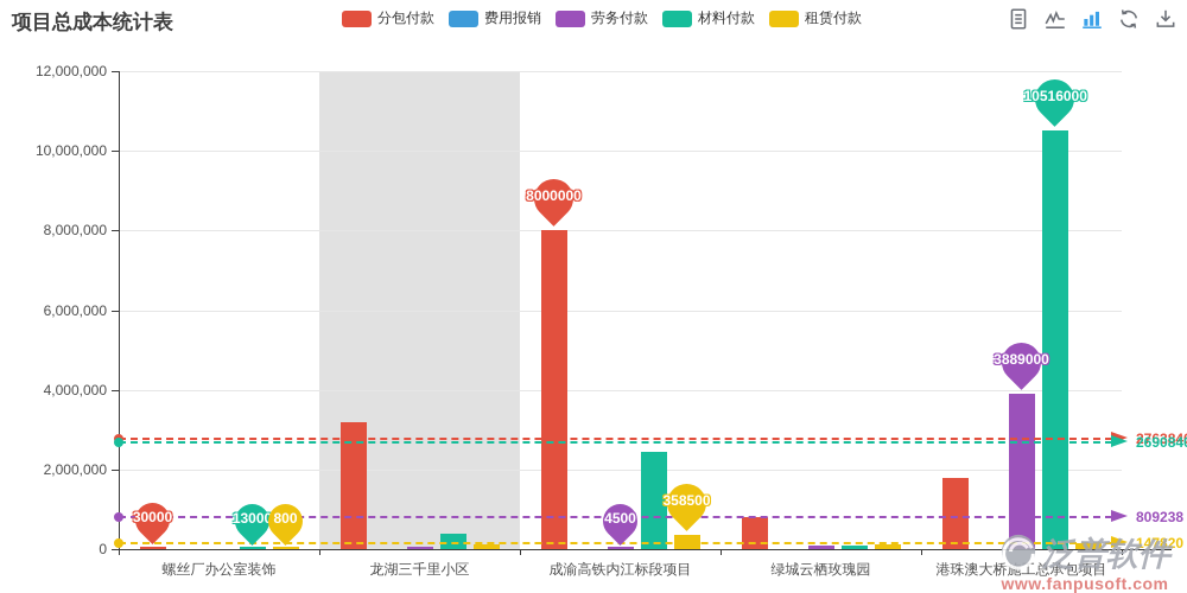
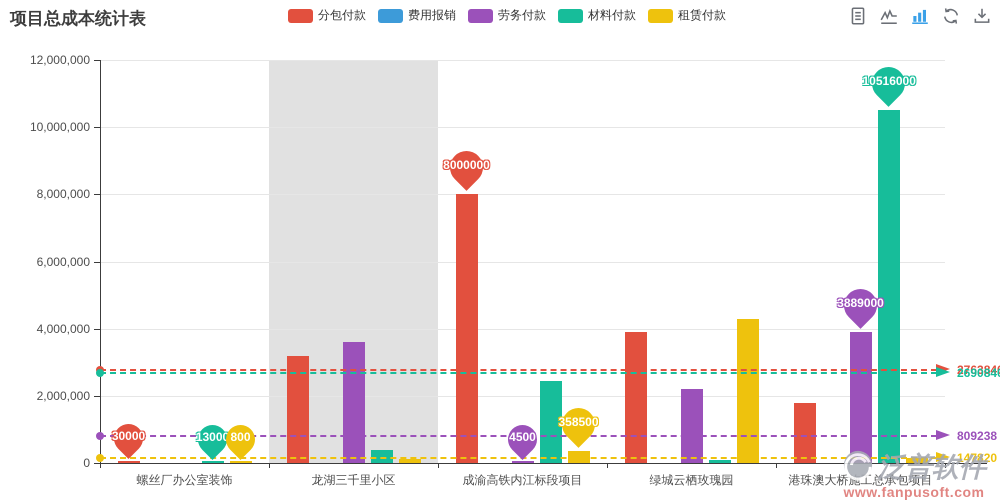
劳务付款/龙湖三千里小区: 100000 -> 3600000
分包付款/绿城云栖玫瑰园: 800000 -> 3900000
劳务付款/绿城云栖玫瑰园: 100000 -> 2200000
租赁付款/绿城云栖玫瑰园: 100000 -> 4300000
